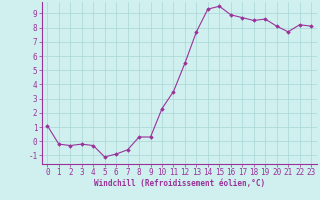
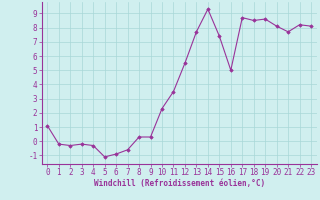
15: 9.5 -> 7.4
16: 8.9 -> 5.0
